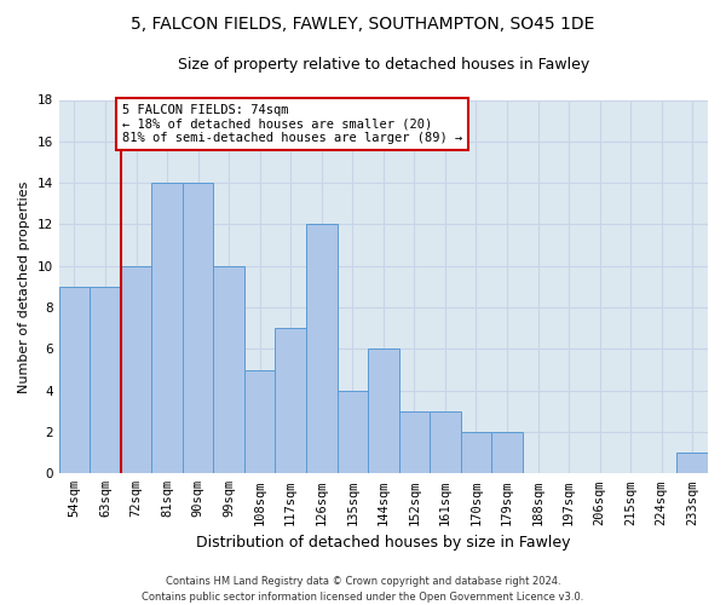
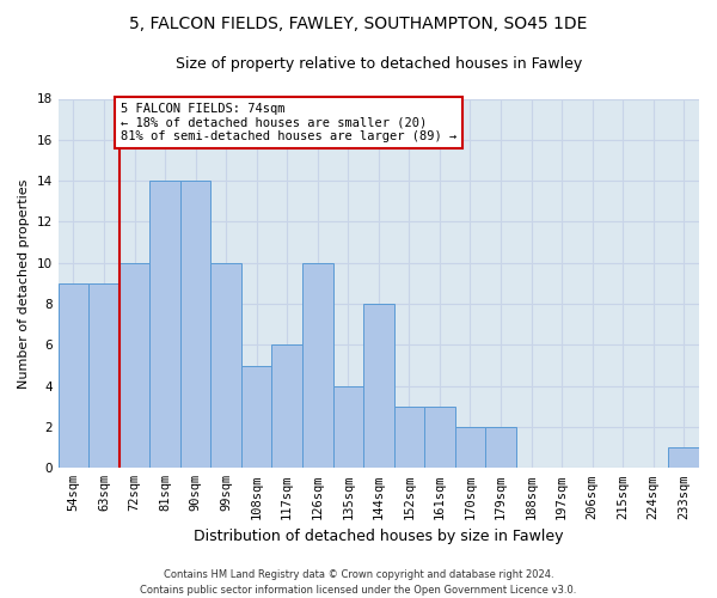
117sqm: 7 -> 6
126sqm: 12 -> 10
144sqm: 6 -> 8
